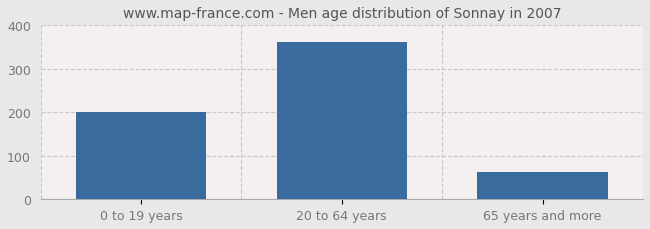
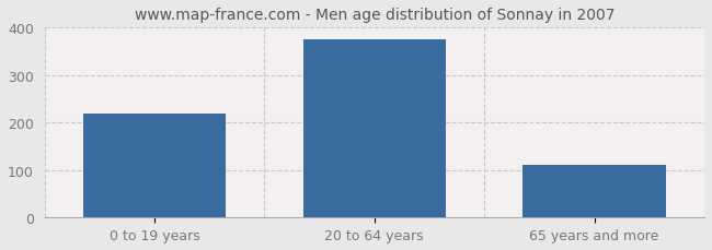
0 to 19 years: 200 -> 220
20 to 64 years: 362 -> 375
65 years and more: 63 -> 110
